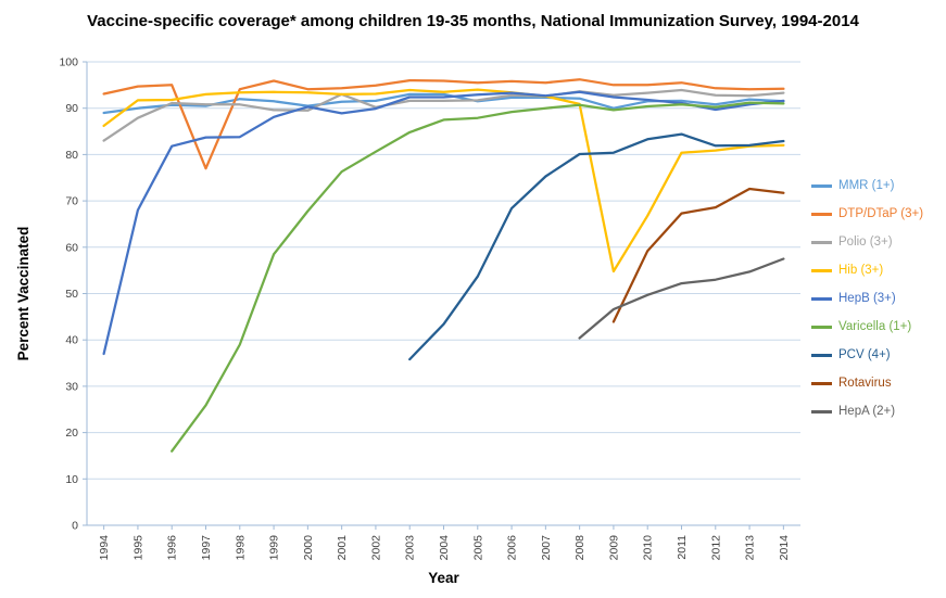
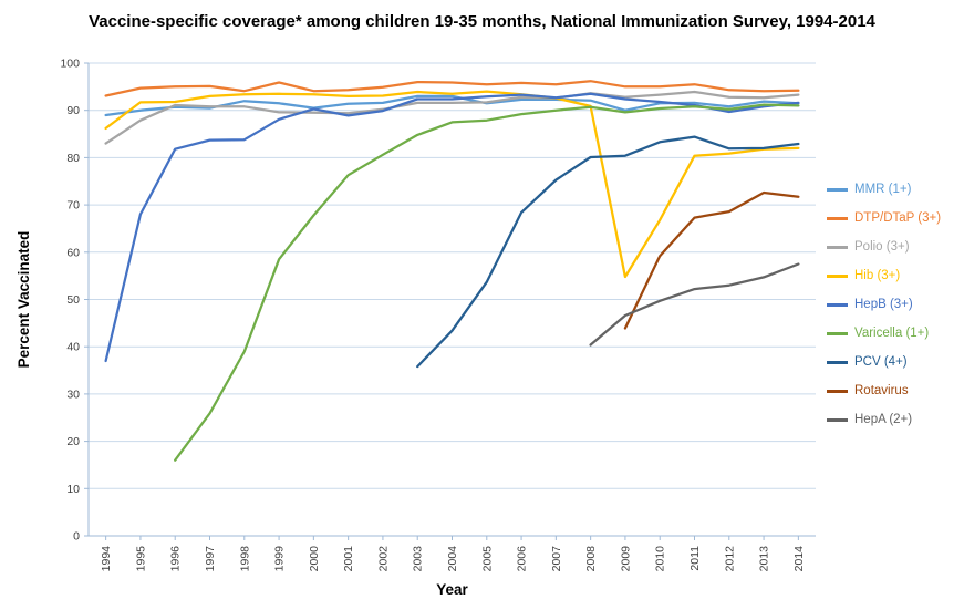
DTP/DTaP (3+)/1997: 77 -> 95
Polio (3+)/2001: 93 -> 89
